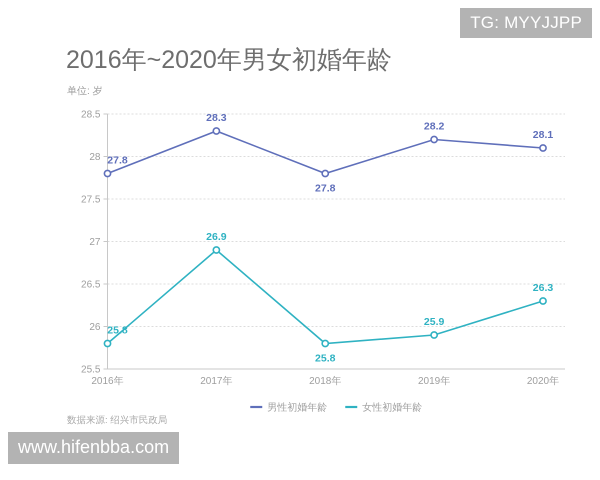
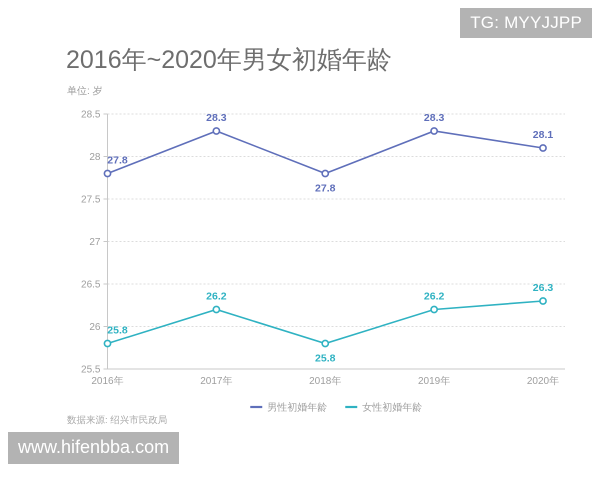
女性初婚年龄/2017年: 26.9 -> 26.2
男性初婚年龄/2019年: 28.2 -> 28.3
女性初婚年龄/2019年: 25.9 -> 26.2
